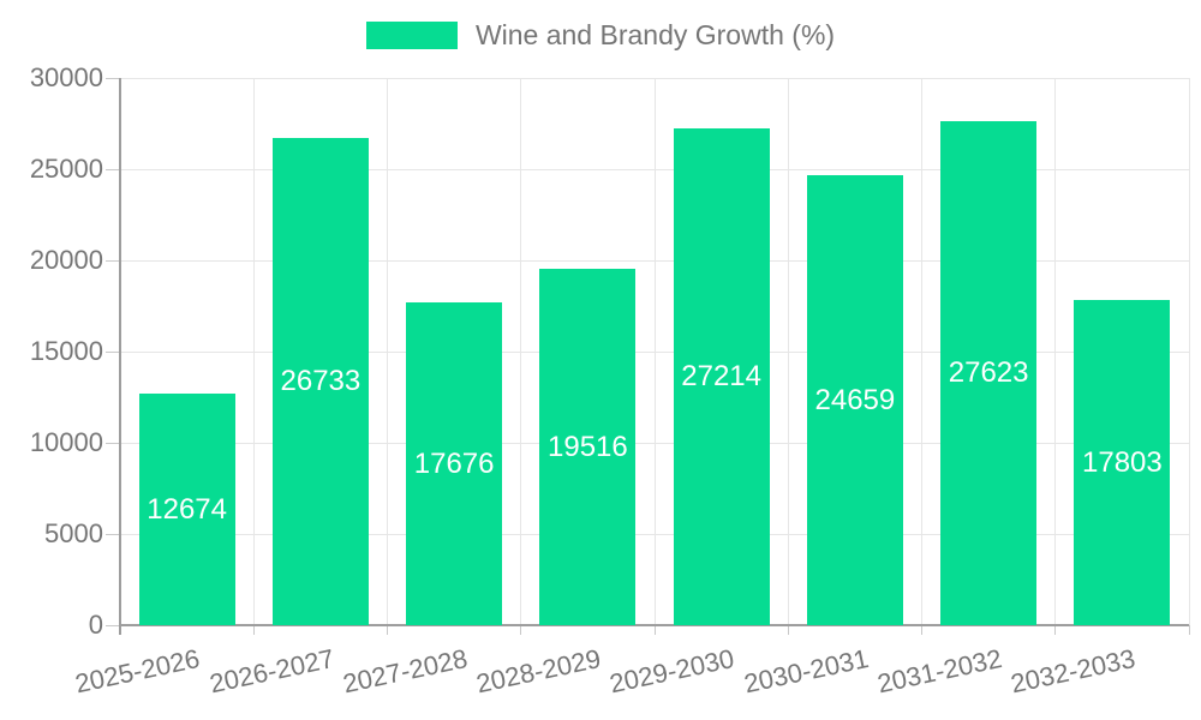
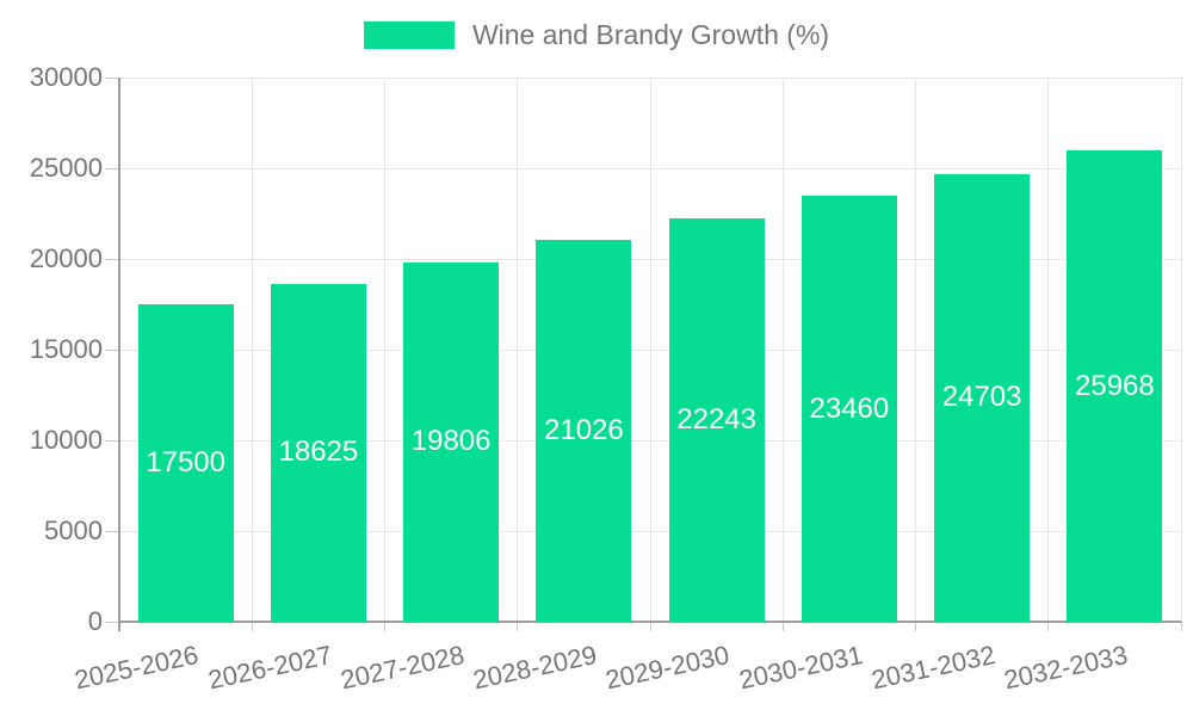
2025-2026: 12674 -> 17500
2026-2027: 26733 -> 18625
2027-2028: 17676 -> 19806
2028-2029: 19516 -> 21026
2029-2030: 27214 -> 22243
2030-2031: 24659 -> 23460
2031-2032: 27623 -> 24703
2032-2033: 17803 -> 25968
